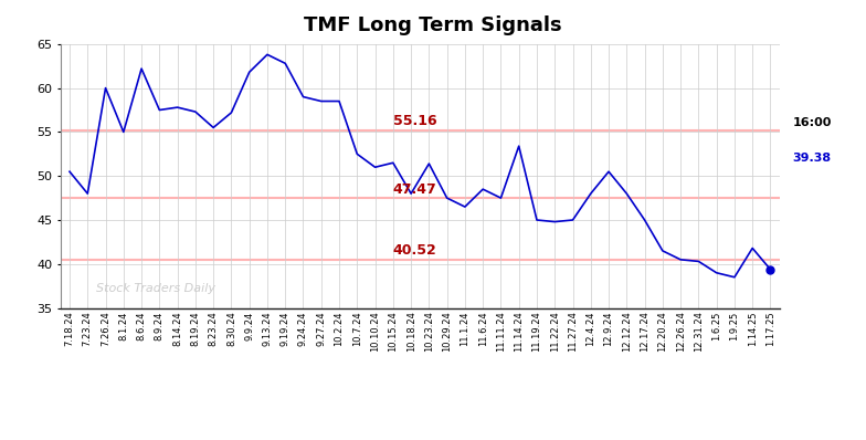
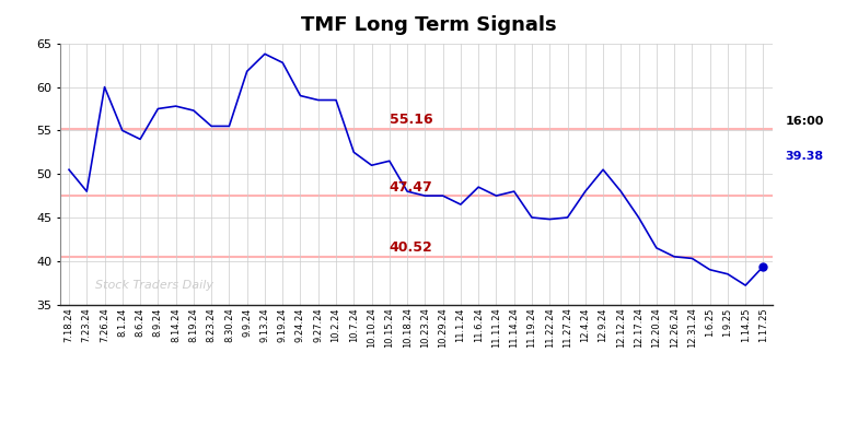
8.6.24: 62.2 -> 54.0
8.30.24: 57.2 -> 55.5
10.23.24: 51.4 -> 47.5
11.14.24: 53.4 -> 48.0
1.14.25: 41.8 -> 37.2
